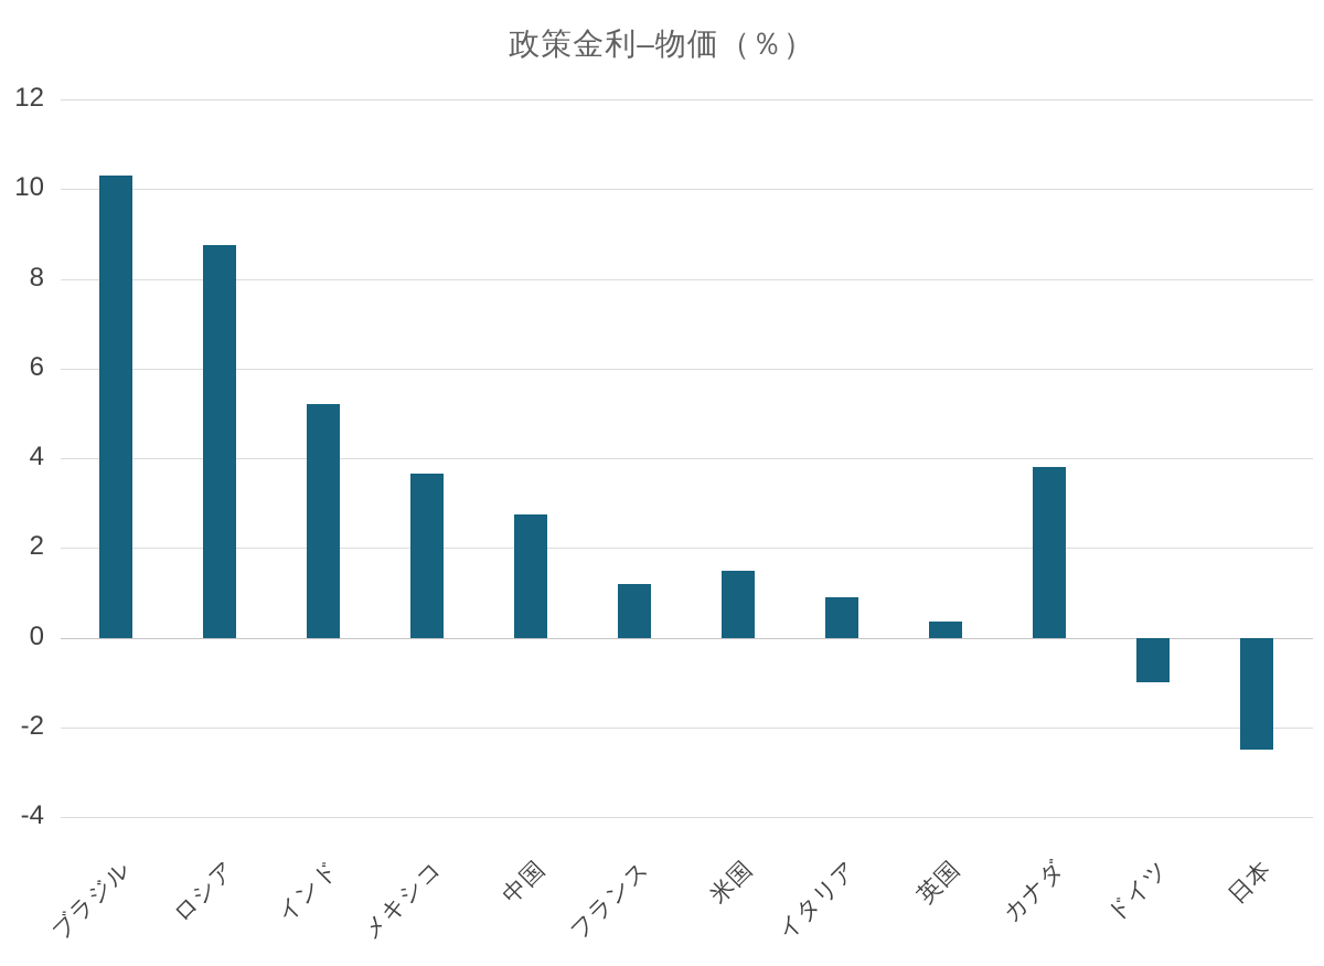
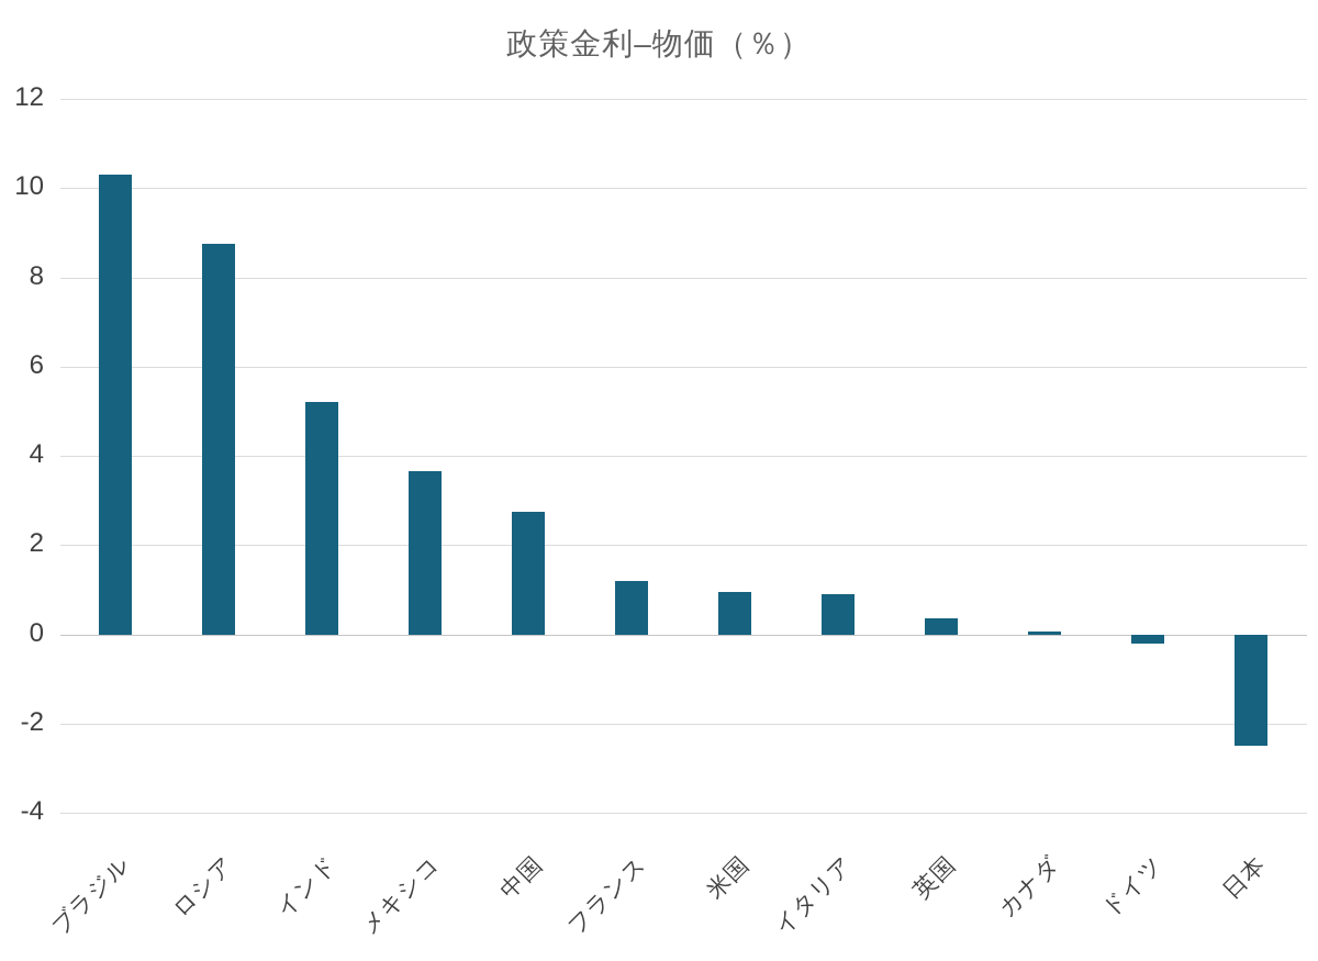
米国: 1.5 -> 0.9
カナダ: 3.8 -> 0.1
ドイツ: -1.0 -> -0.2
